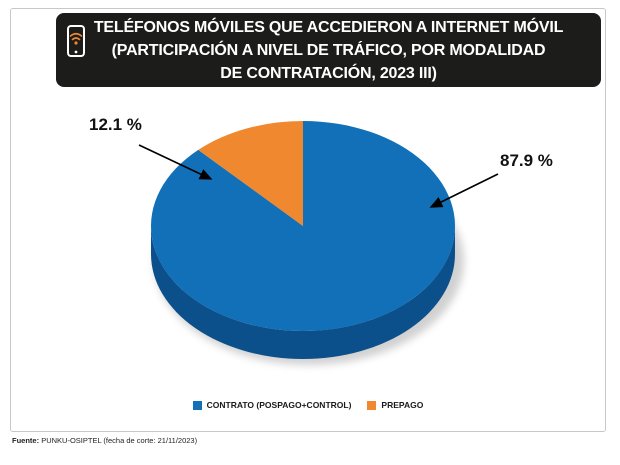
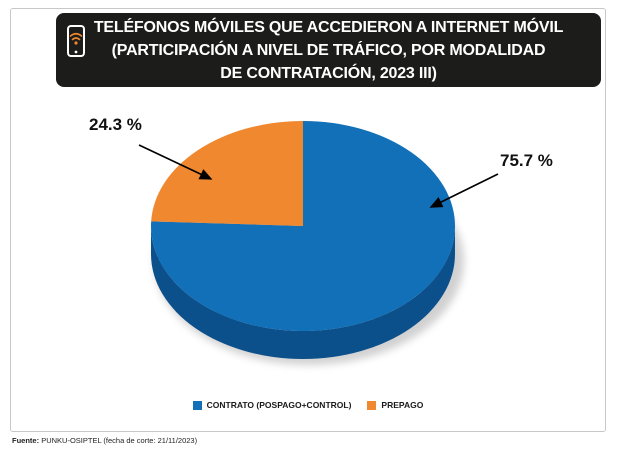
CONTRATO (POSPAGO+CONTROL): 87.9 -> 75.7
PREPAGO: 12.1 -> 24.3
